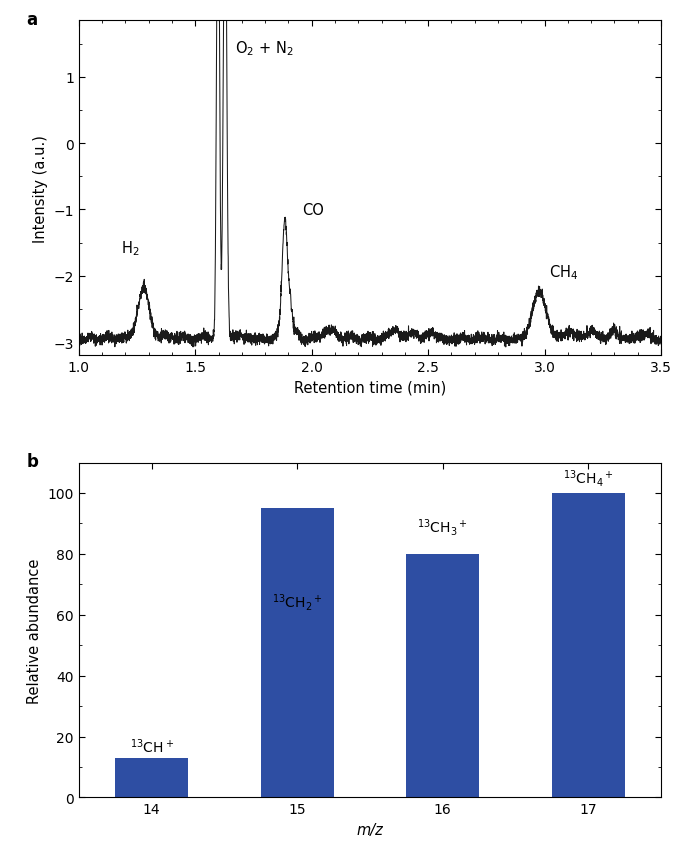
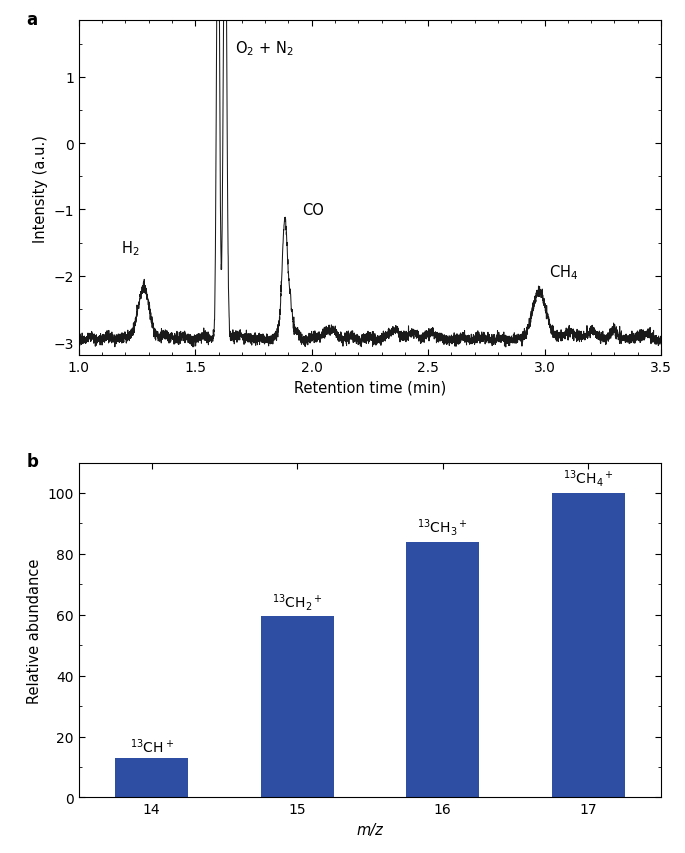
15: 95.0 -> 59.5
16: 80.0 -> 84.0
